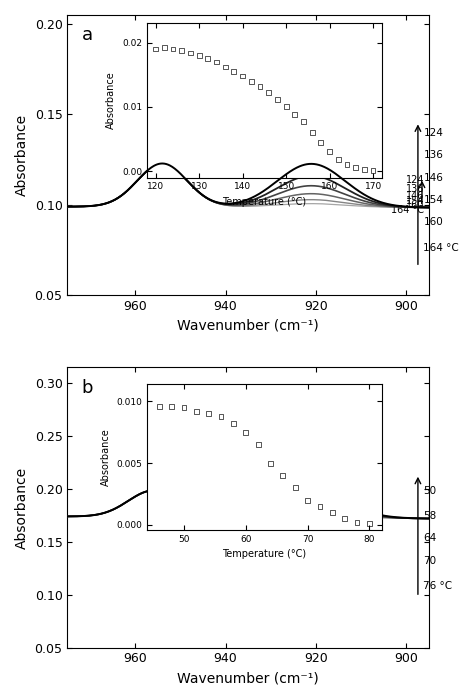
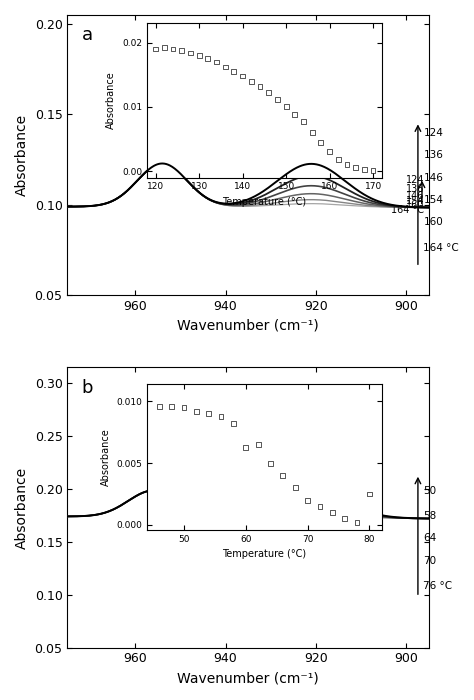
60: 0.0075 -> 0.0063
80: 0.0001 -> 0.0025
